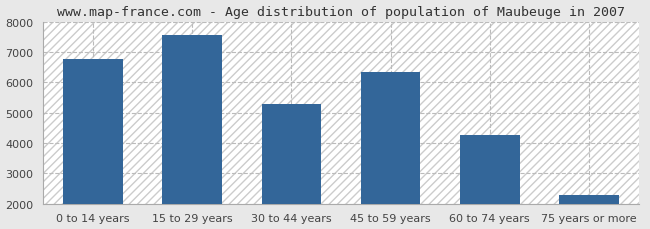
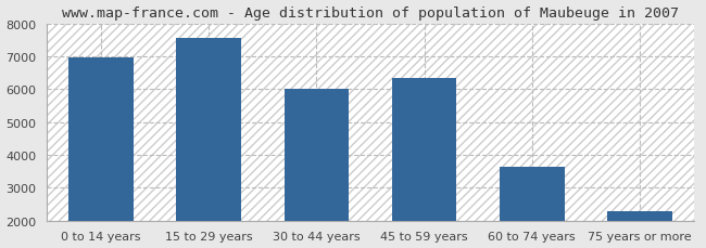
0 to 14 years: 6750 -> 6950
30 to 44 years: 5300 -> 6000
60 to 74 years: 4250 -> 3650
